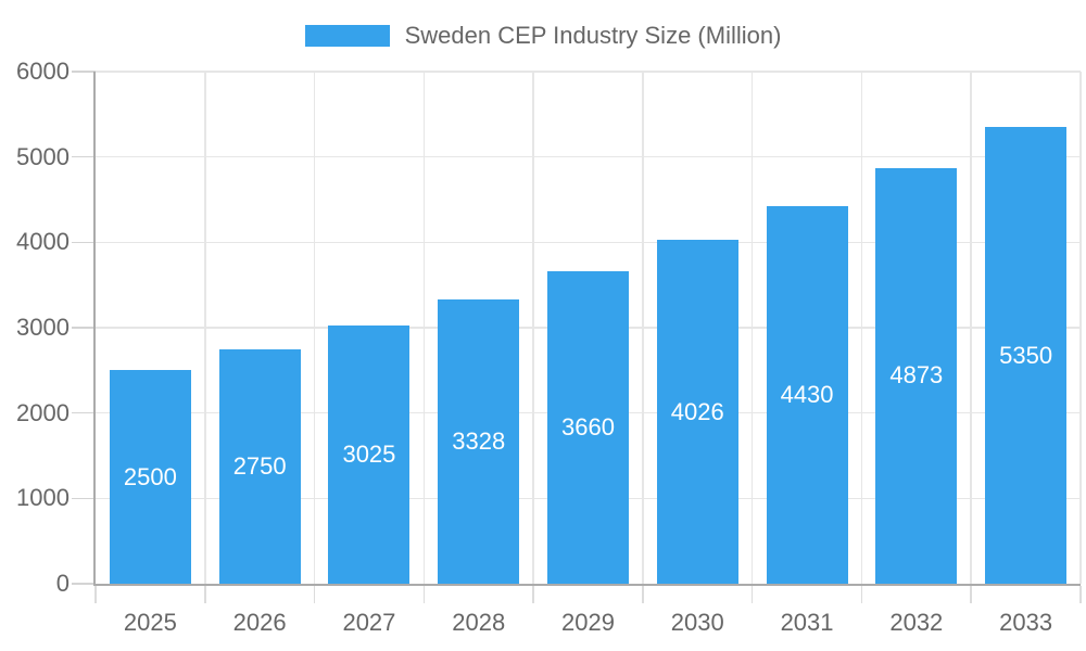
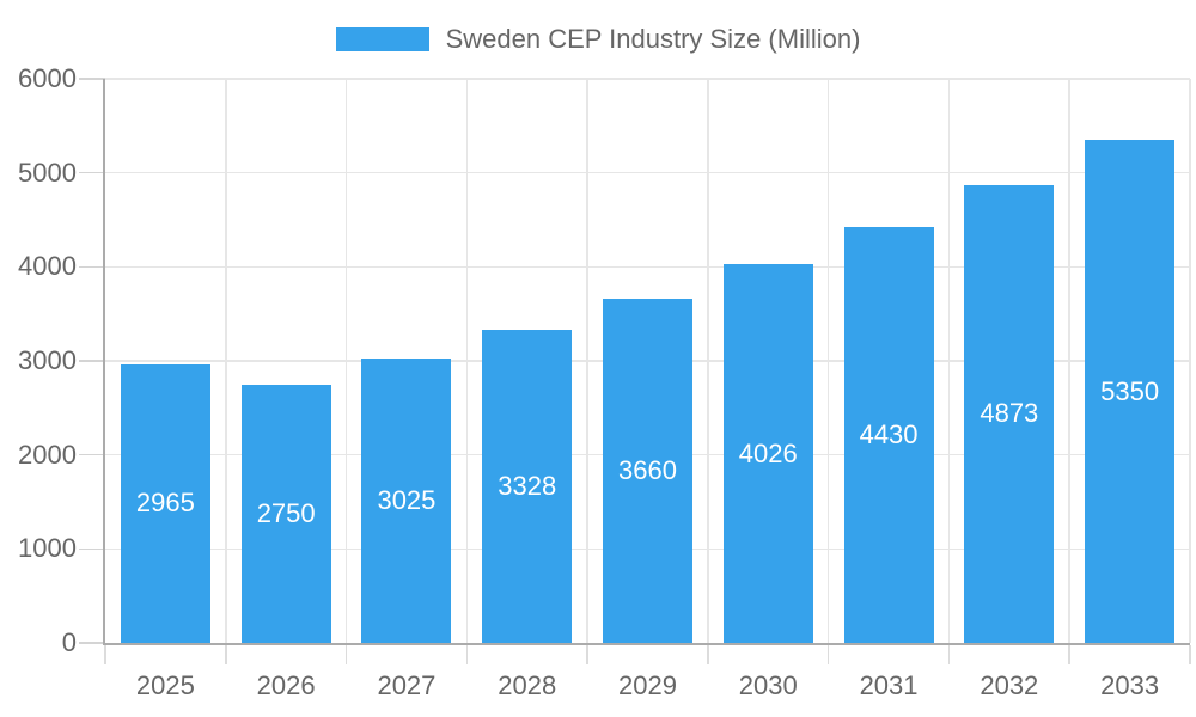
2025: 2500 -> 2965
